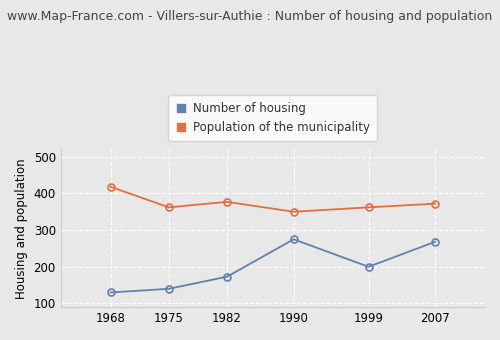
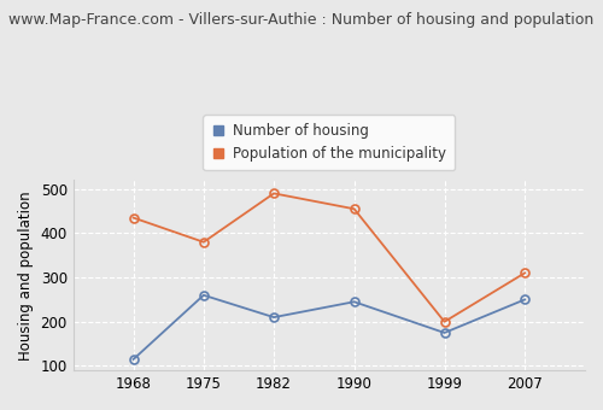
Number of housing/1968: 130 -> 115
Population of the municipality/1968: 418 -> 435
Number of housing/1975: 140 -> 260
Population of the municipality/1975: 362 -> 380
Number of housing/1982: 173 -> 210
Population of the municipality/1982: 377 -> 490
Number of housing/1990: 275 -> 245
Population of the municipality/1990: 350 -> 455
Number of housing/1999: 200 -> 175
Population of the municipality/1999: 362 -> 200
Number of housing/2007: 268 -> 250
Population of the municipality/2007: 372 -> 310
